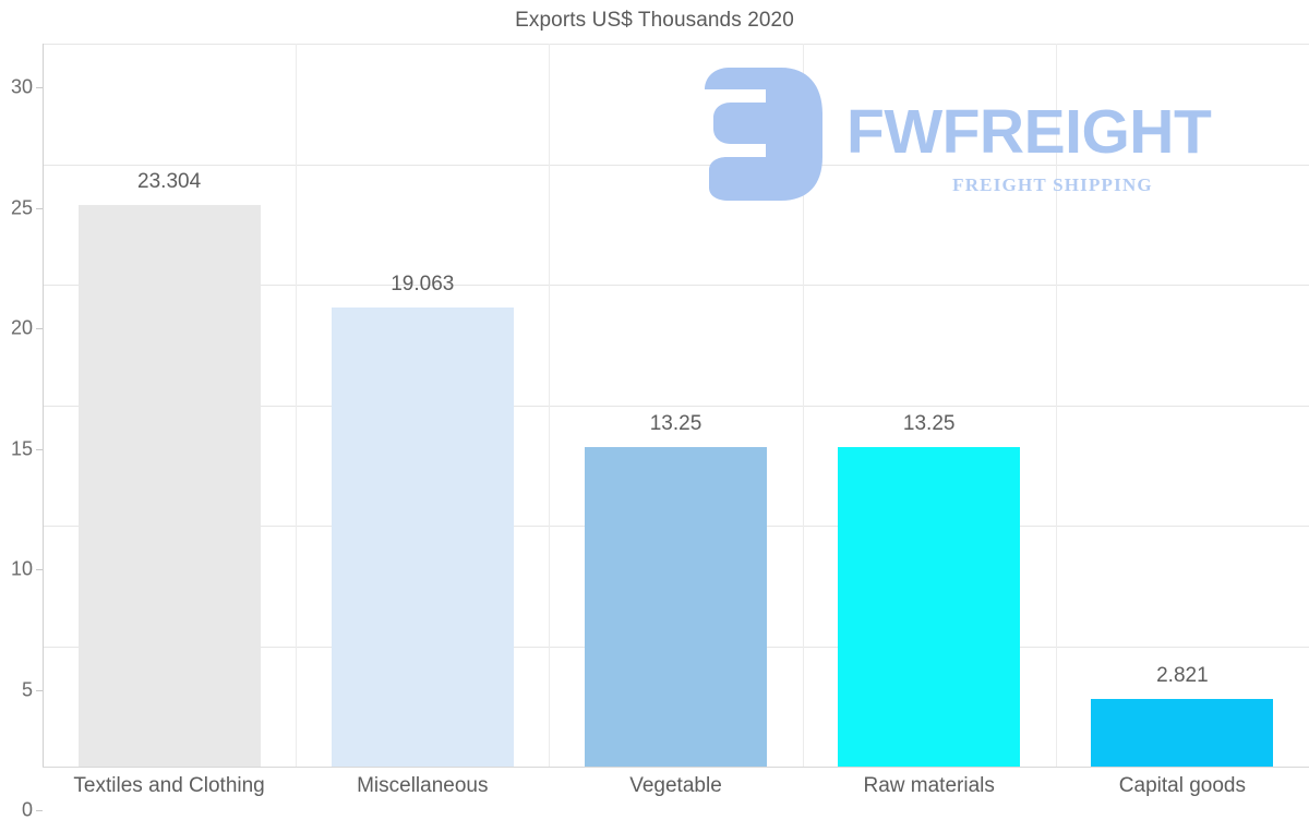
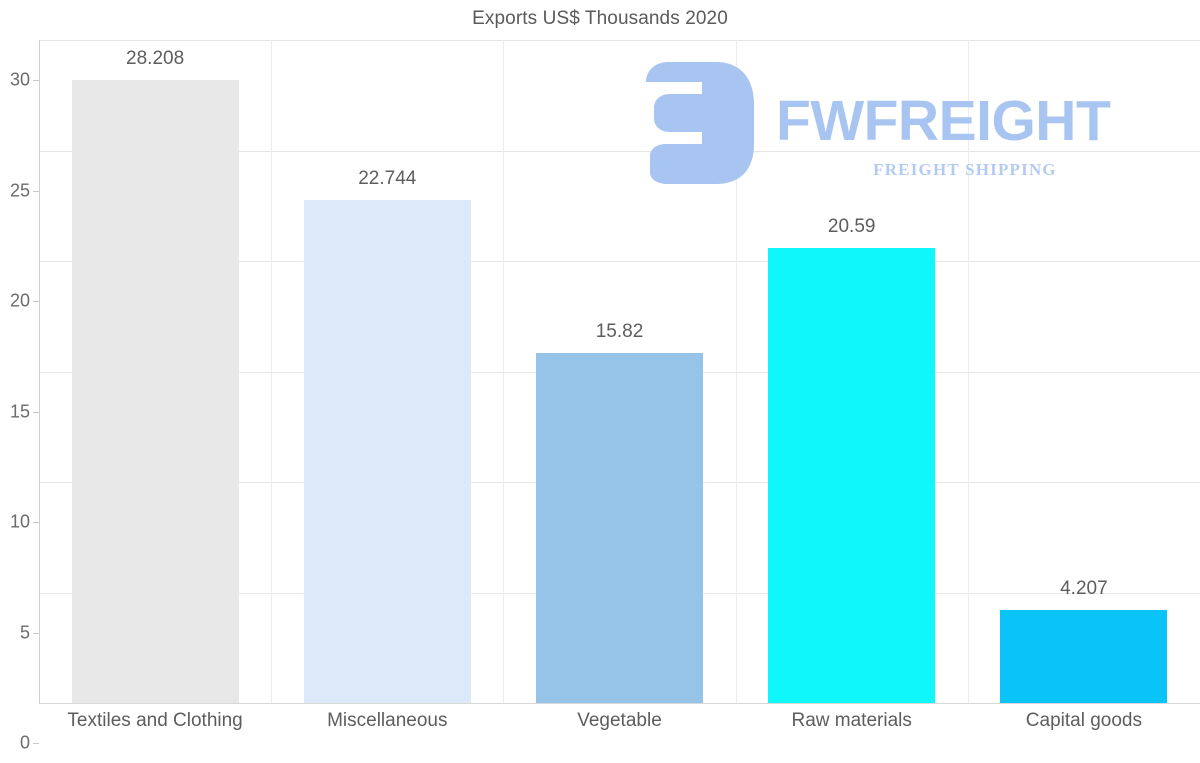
Textiles and Clothing: 23.304 -> 28.208
Miscellaneous: 19.063 -> 22.744
Vegetable: 13.25 -> 15.82
Raw materials: 13.25 -> 20.59
Capital goods: 2.821 -> 4.207
